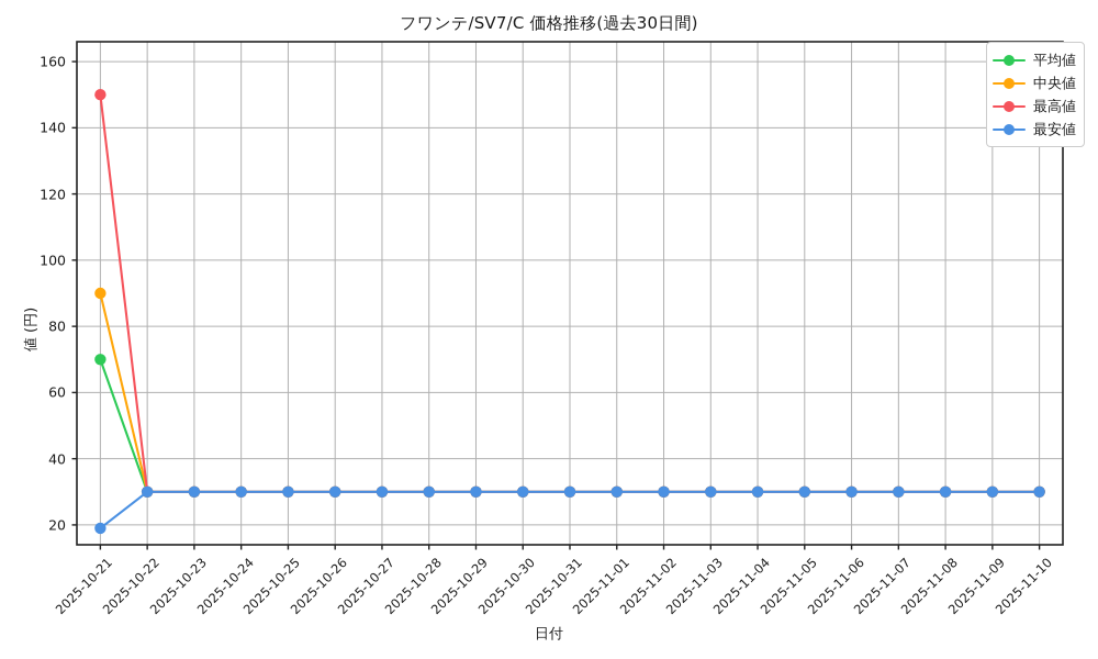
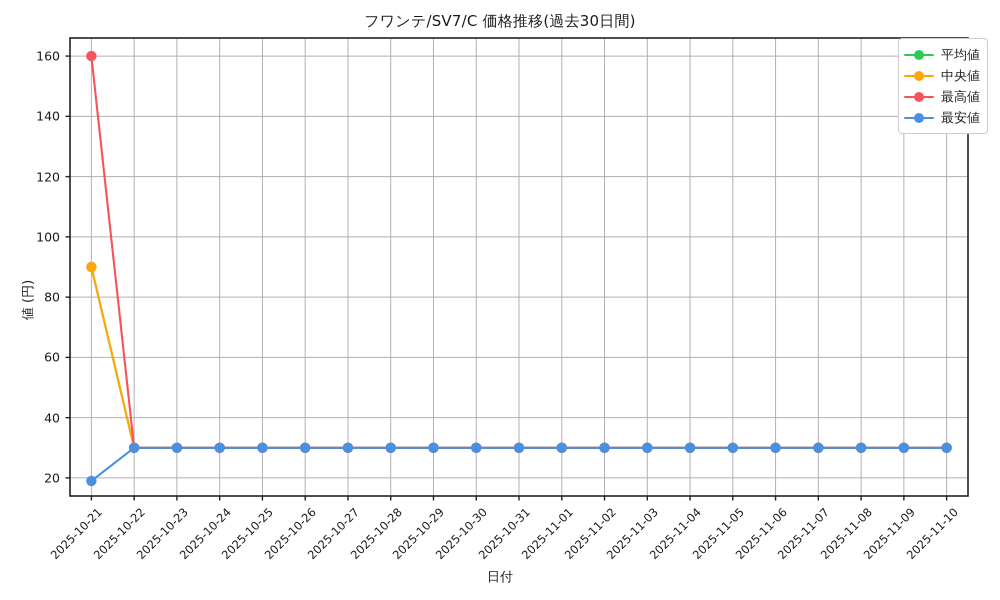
平均値/2025-10-21: 70 -> 90
最高値/2025-10-21: 150 -> 160
